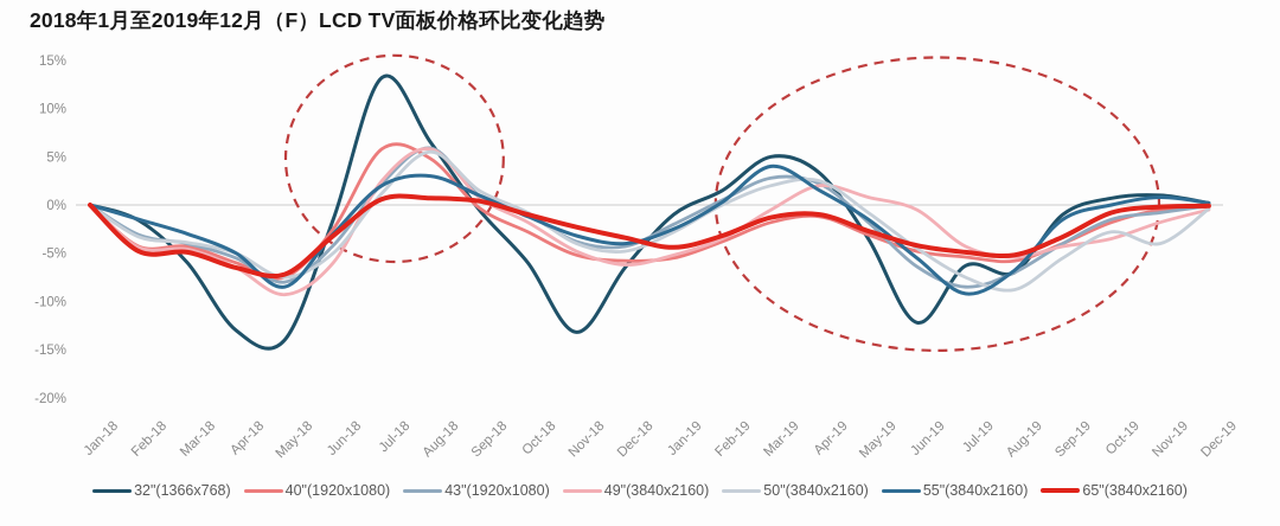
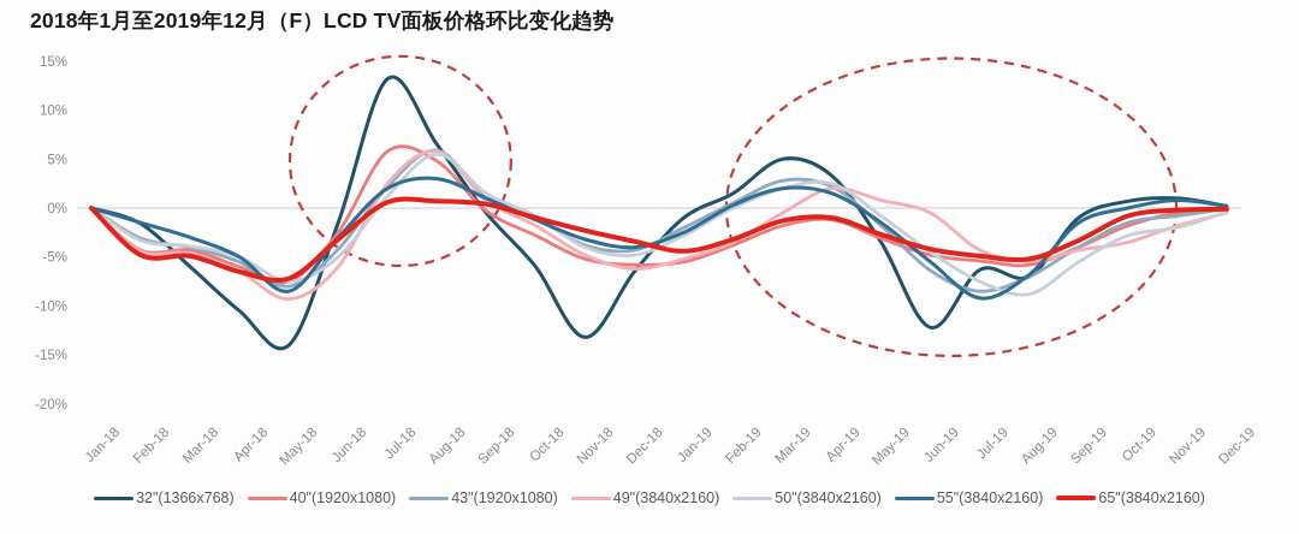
32"(1366x768)/Apr-18: -13% -> -10%
55"(3840x2160)/Mar-19: 4% -> 2%
50"(3840x2160)/Nov-19: -4% -> -2%
